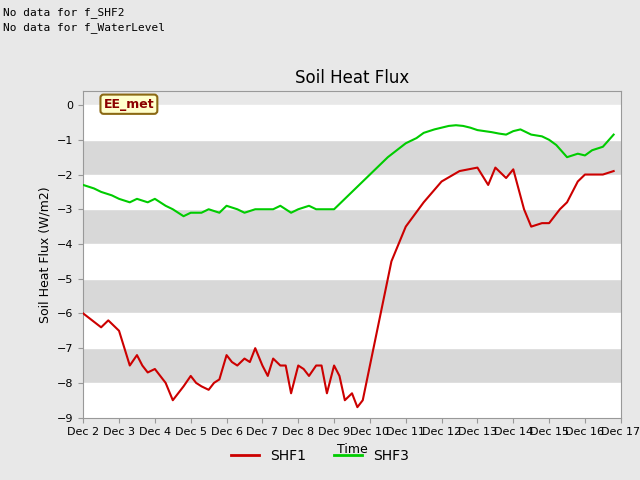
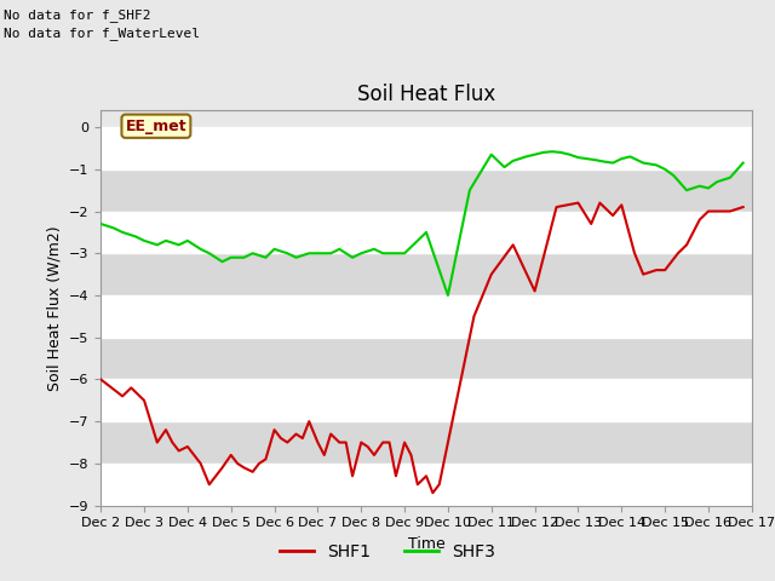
SHF3/Dec 10: -2.00 -> -4.00
SHF3/Dec 11: -1.10 -> -0.65
SHF1/Dec 12: -2.20 -> -3.90
